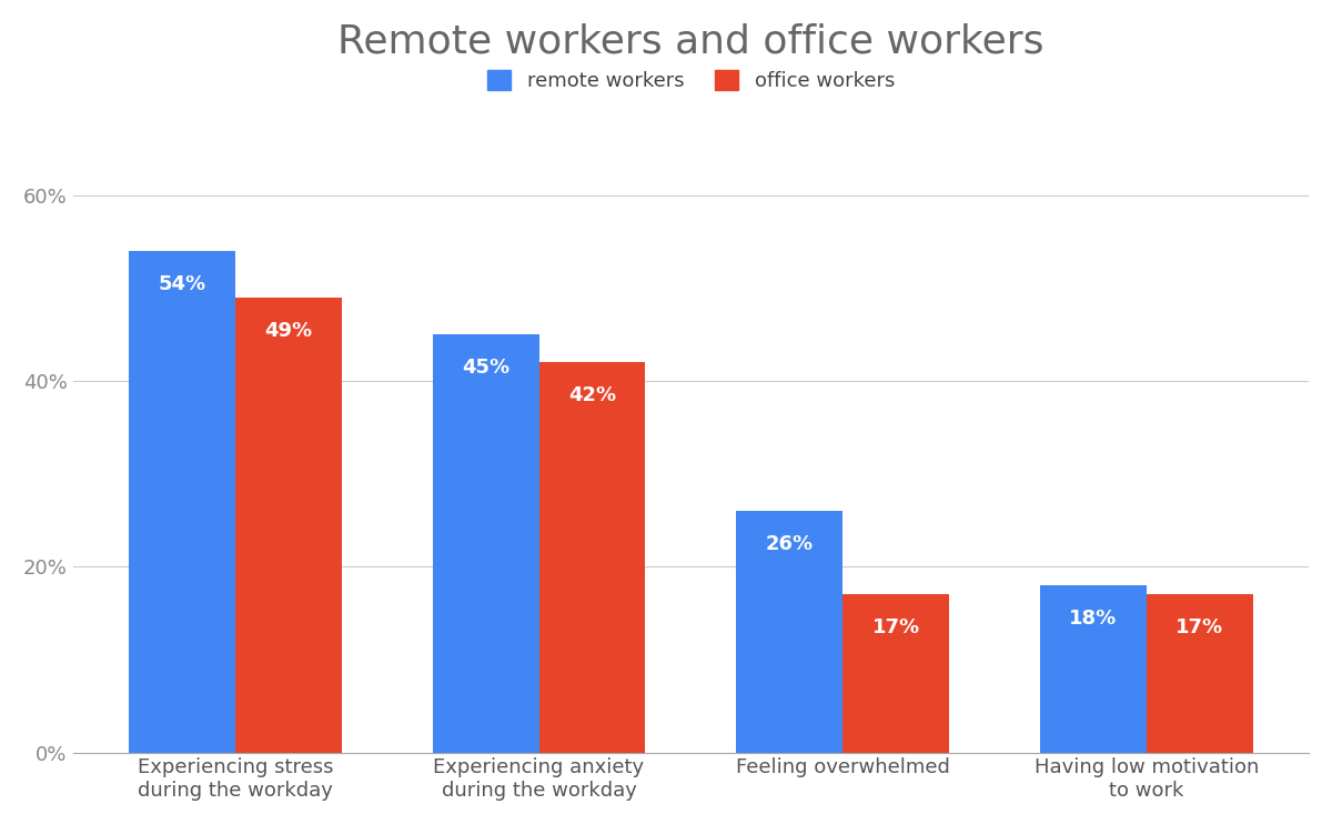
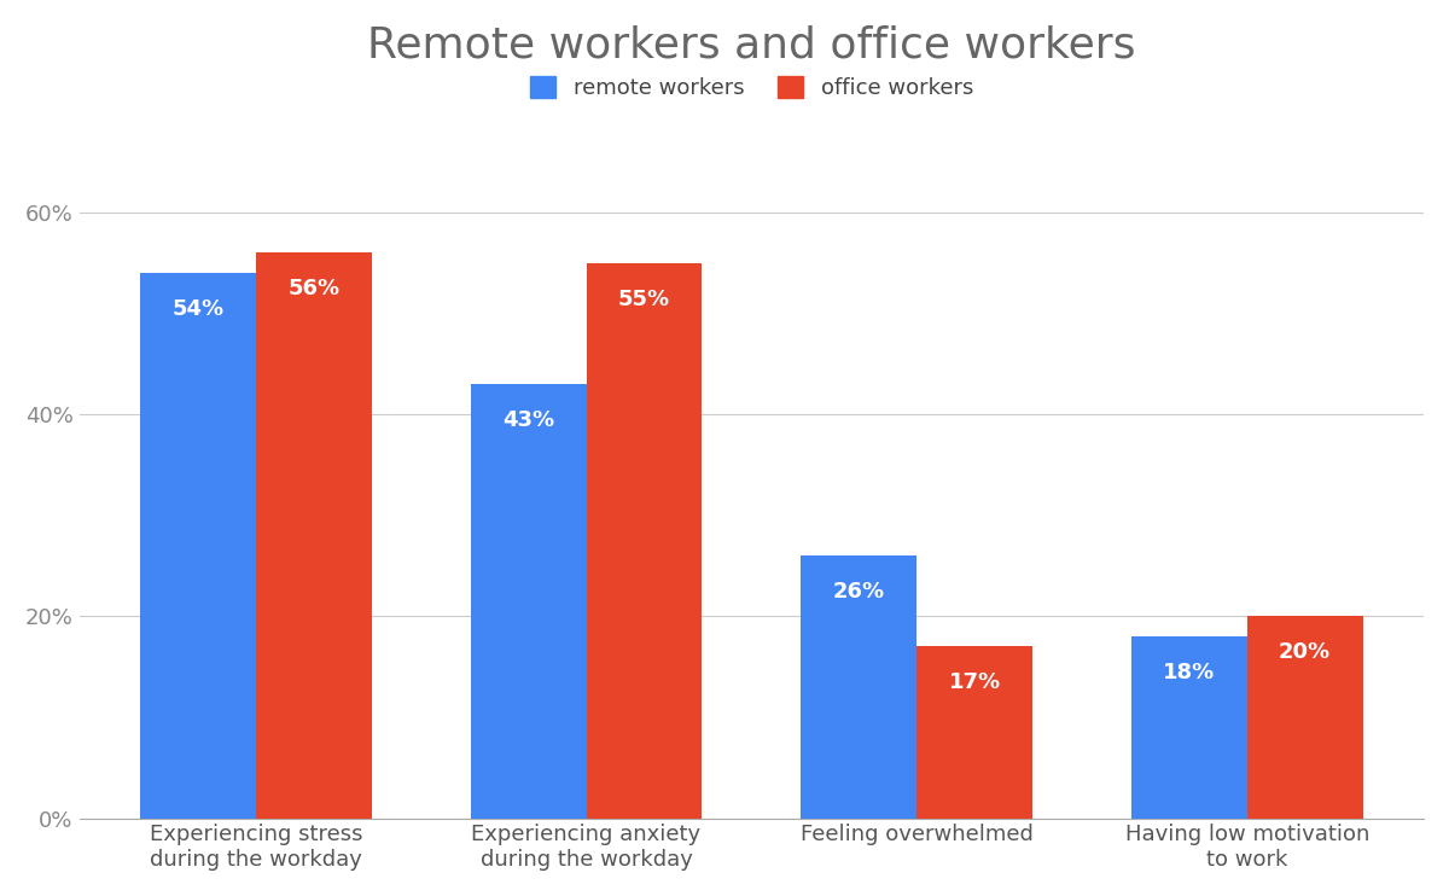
office workers/Experiencing stress during the workday: 49% -> 56%
remote workers/Experiencing anxiety during the workday: 45% -> 43%
office workers/Experiencing anxiety during the workday: 42% -> 55%
office workers/Having low motivation to work: 17% -> 20%
